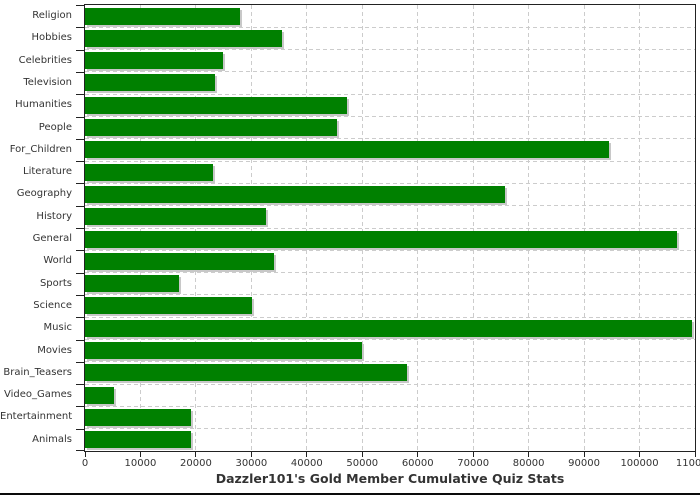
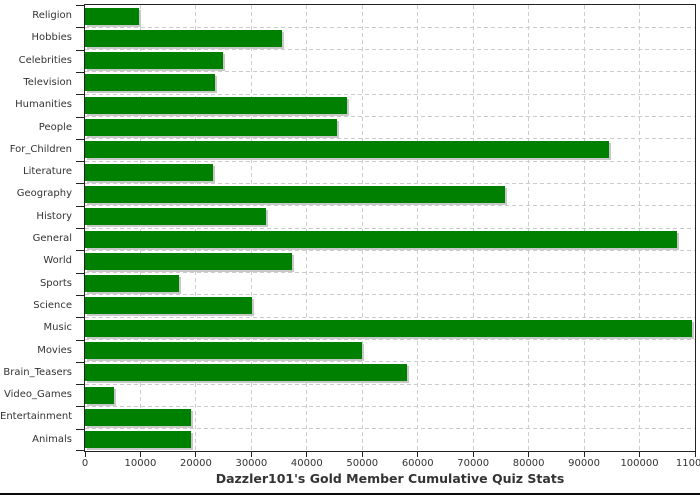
Religion: 28000 -> 10000
World: 34000 -> 37000
